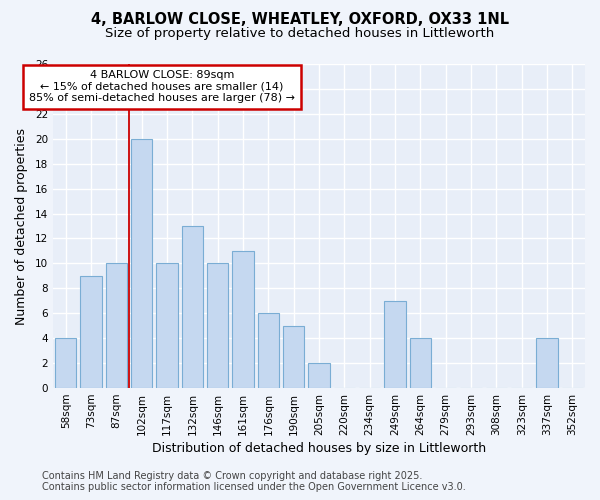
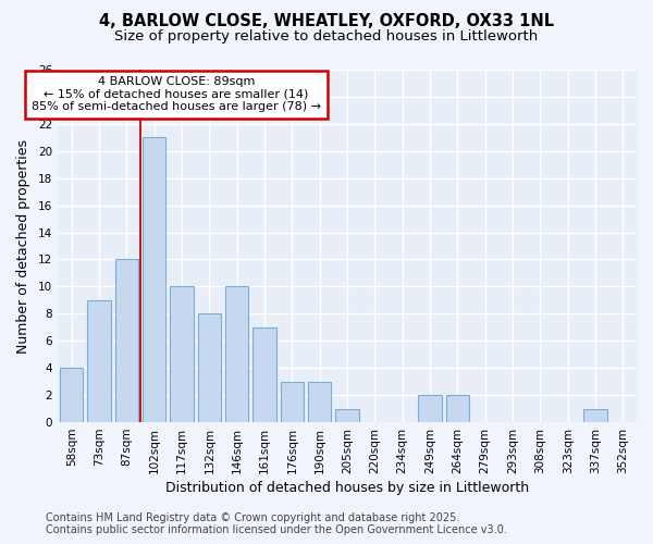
87sqm: 10 -> 12
102sqm: 20 -> 21
132sqm: 13 -> 8
161sqm: 11 -> 7
176sqm: 6 -> 3
190sqm: 5 -> 3
205sqm: 2 -> 1
249sqm: 7 -> 2
264sqm: 4 -> 2
337sqm: 4 -> 1
